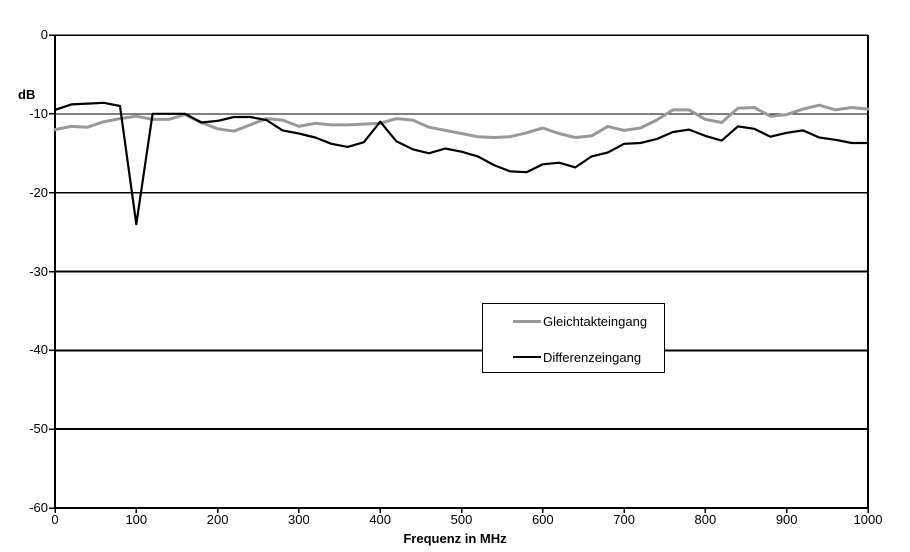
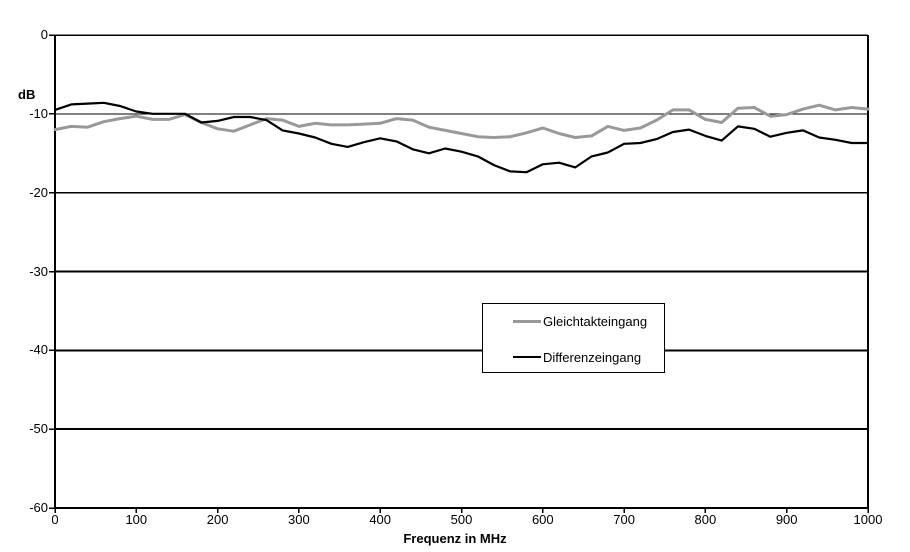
Differenzeingang/100: -24 -> -10
Differenzeingang/400: -11 -> -13
